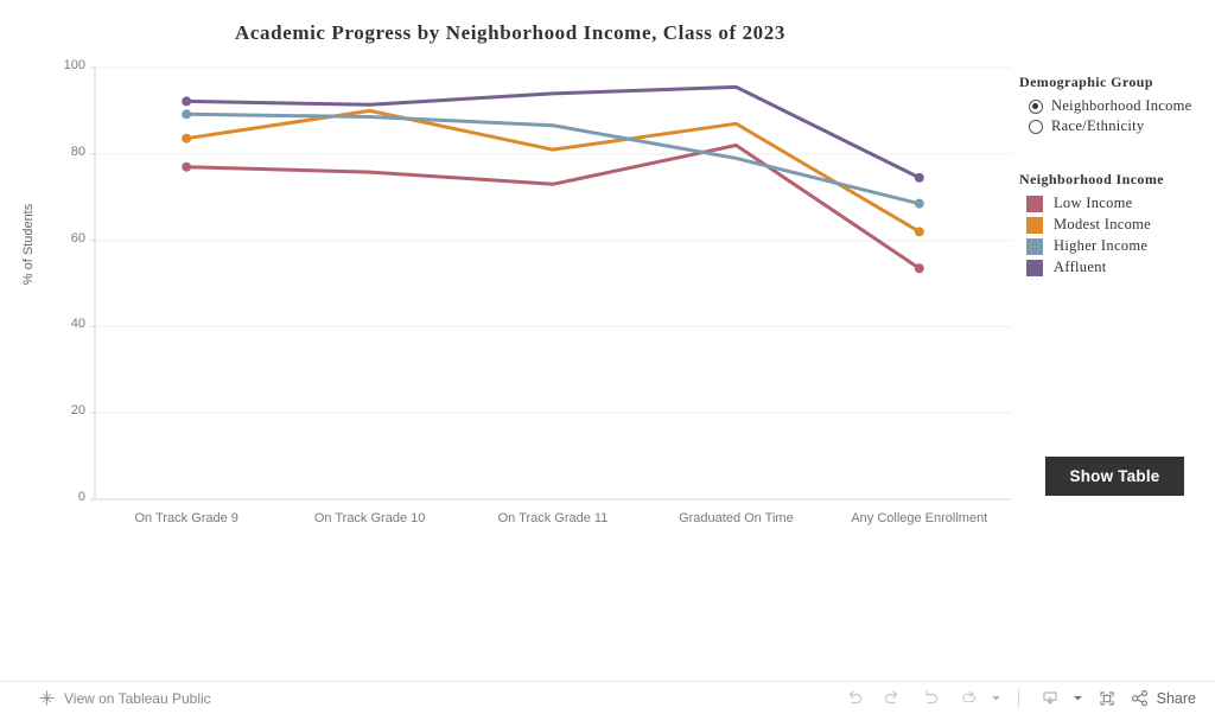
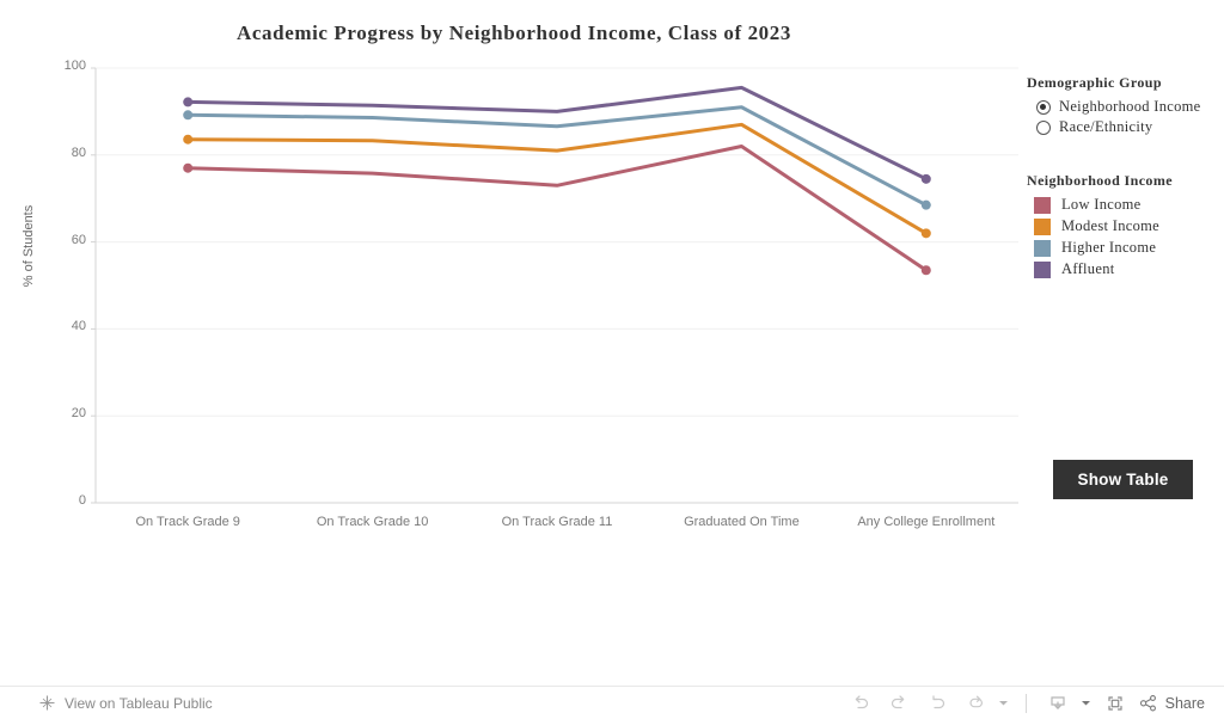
Modest Income/On Track Grade 10: 90 -> 83
Affluent/On Track Grade 11: 94 -> 90
Higher Income/Graduated On Time: 79 -> 91
